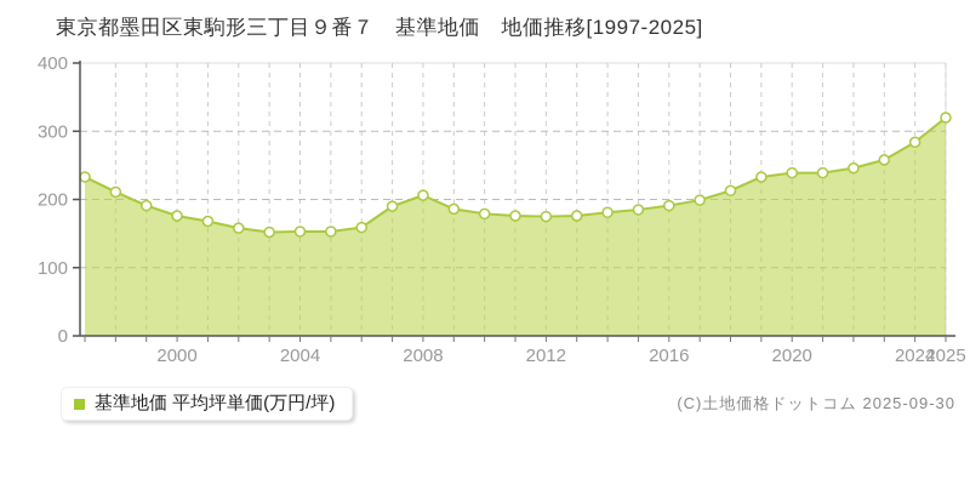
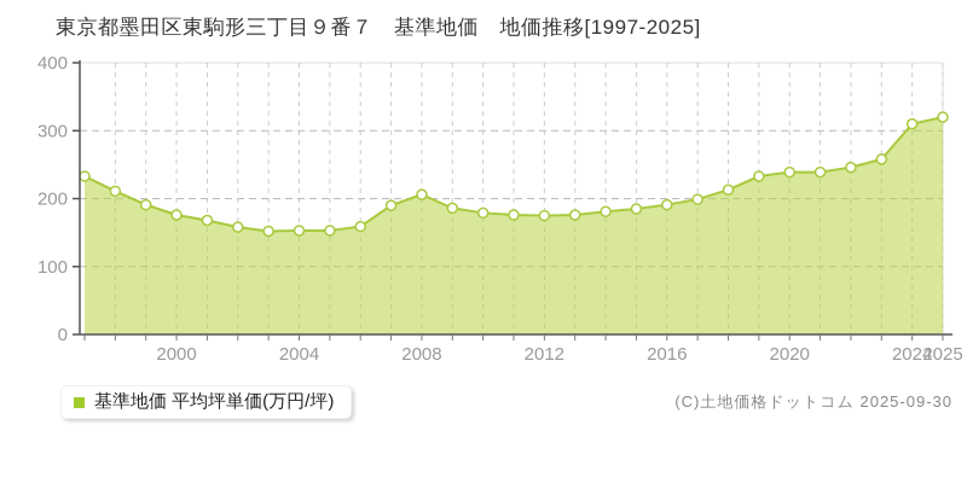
2024: 280 -> 310
